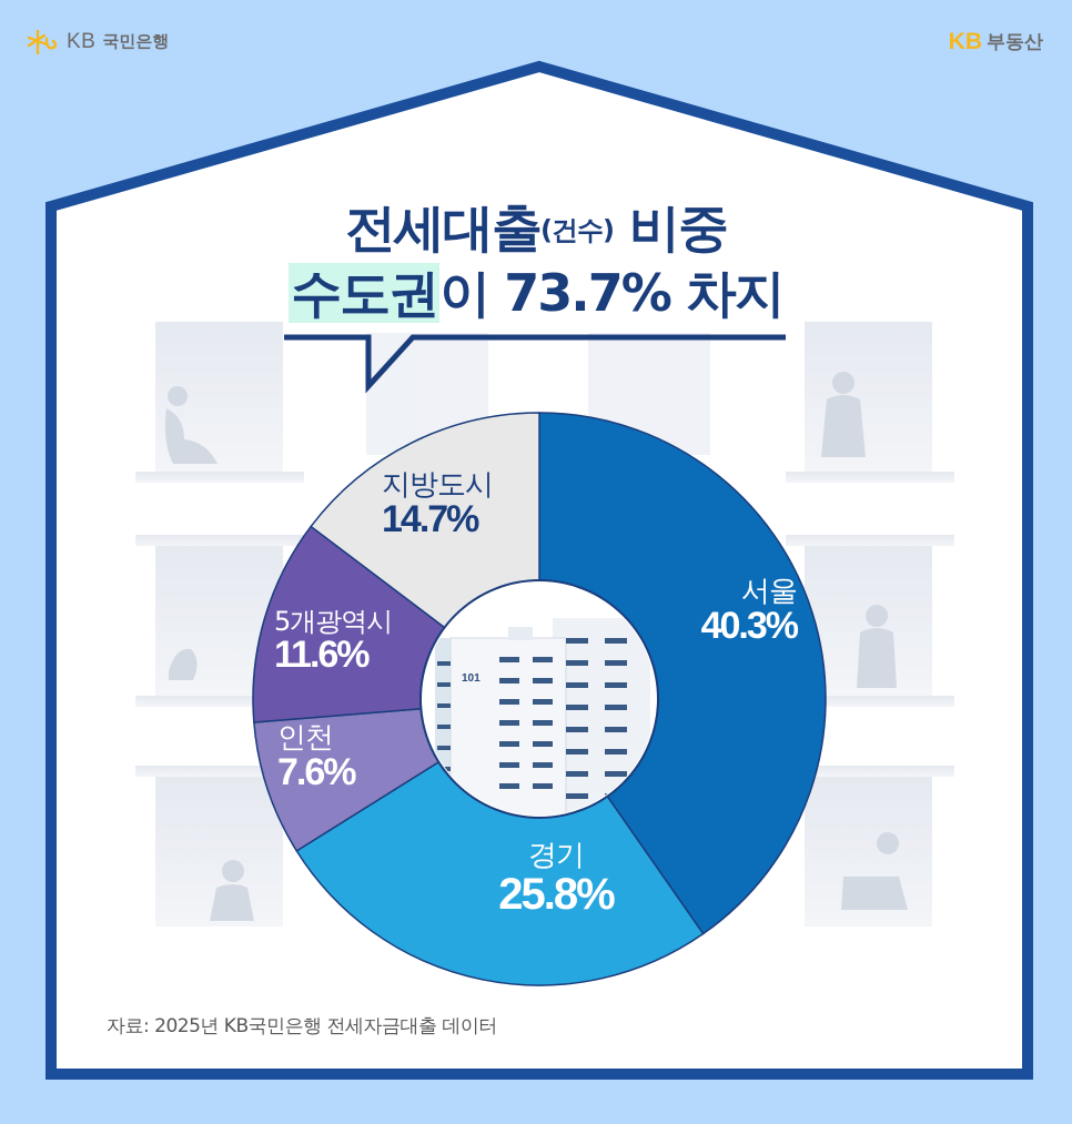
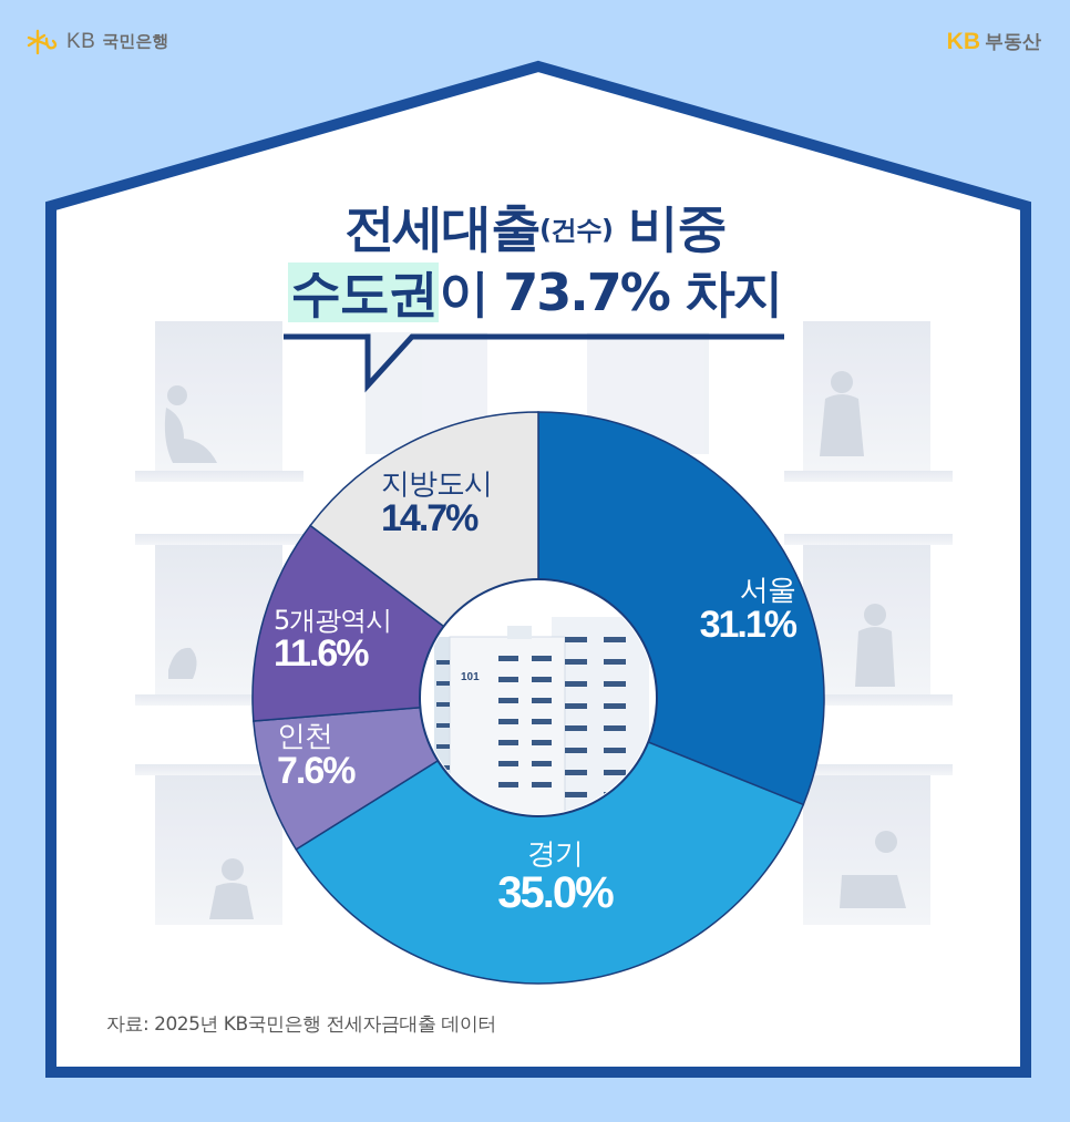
서울: 40.3% -> 31.1%
경기: 25.8% -> 35.0%
